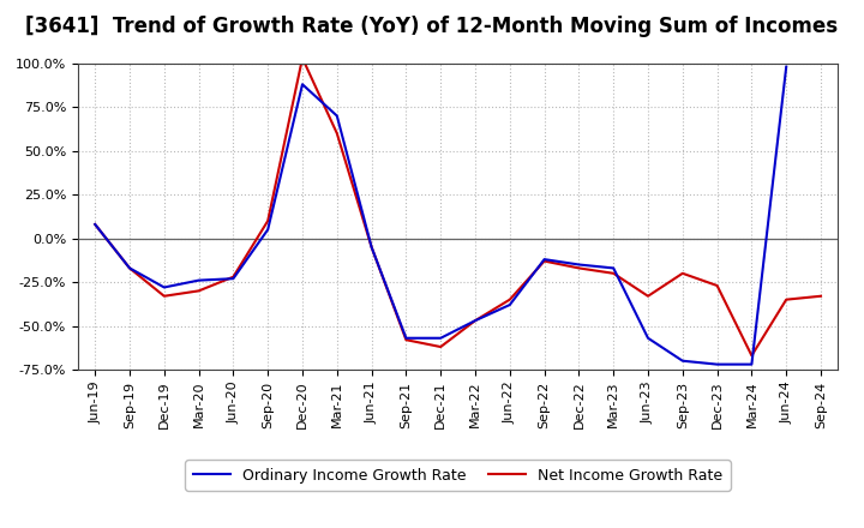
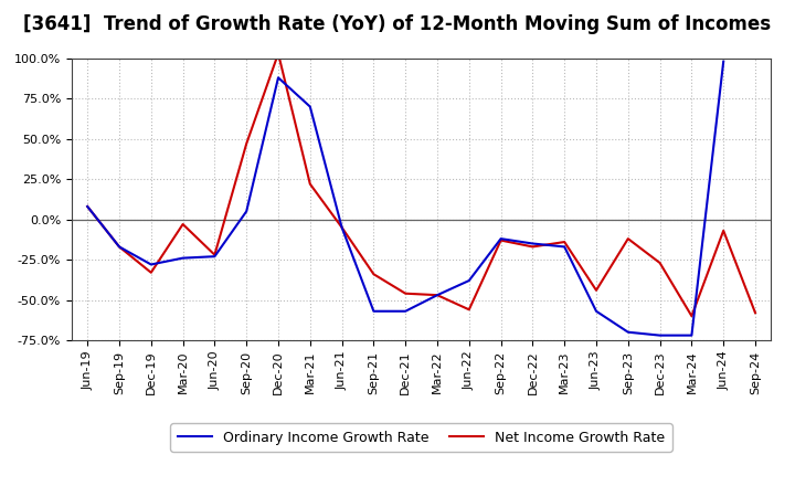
Net Income Growth Rate/Mar-20: -30% -> -3%
Net Income Growth Rate/Sep-20: 10% -> 47%
Net Income Growth Rate/Mar-21: 60% -> 22%
Net Income Growth Rate/Sep-21: -58% -> -34%
Net Income Growth Rate/Dec-21: -62% -> -46%
Net Income Growth Rate/Jun-22: -35% -> -56%
Net Income Growth Rate/Mar-23: -20% -> -14%
Net Income Growth Rate/Jun-23: -33% -> -44%
Net Income Growth Rate/Sep-23: -20% -> -12%
Net Income Growth Rate/Mar-24: -67% -> -60%
Net Income Growth Rate/Jun-24: -35% -> -7%
Net Income Growth Rate/Sep-24: -33% -> -58%
